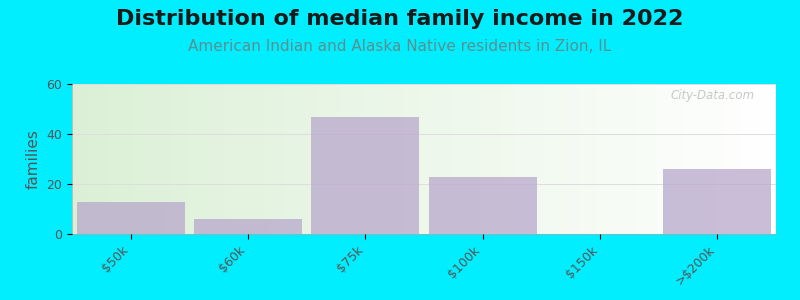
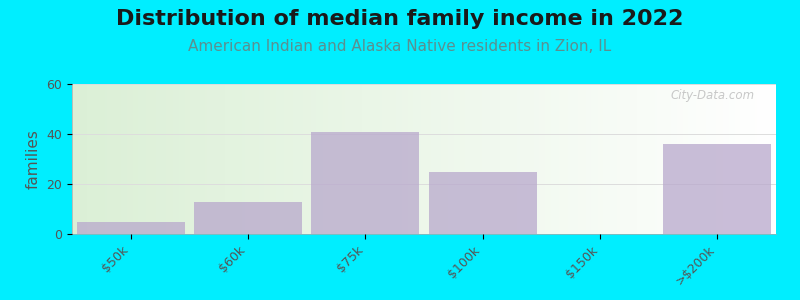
$50k: 13 -> 5
$60k: 6 -> 13
$75k: 47 -> 41
$100k: 23 -> 25
>$200k: 26 -> 36
